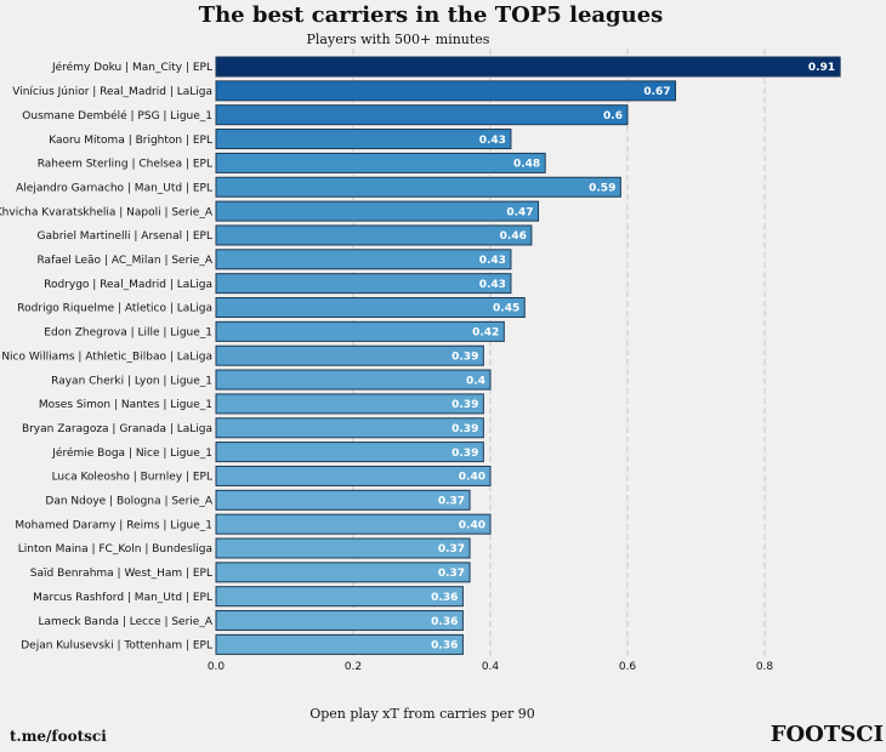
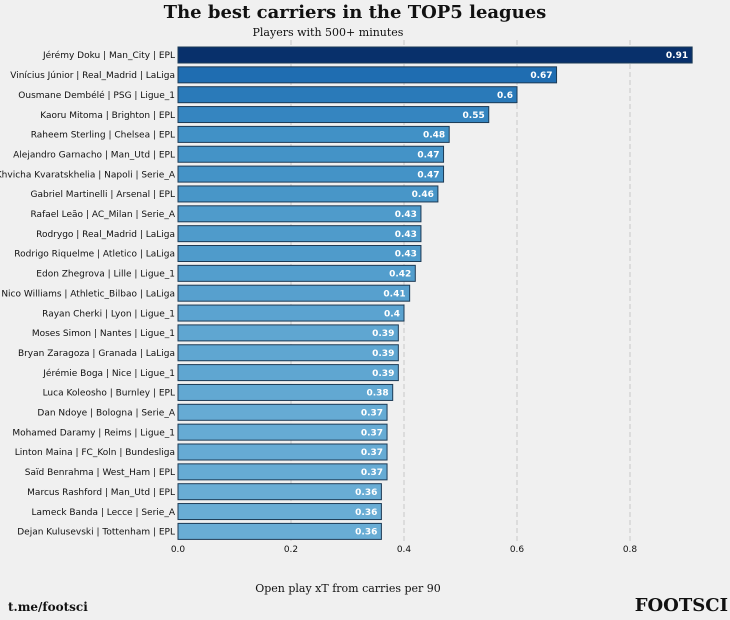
Kaoru Mitoma | Brighton | EPL: 0.43 -> 0.55
Alejandro Garnacho | Man_Utd | EPL: 0.59 -> 0.47
Rodrigo Riquelme | Atletico | LaLiga: 0.45 -> 0.43
Nico Williams | Athletic_Bilbao | LaLiga: 0.39 -> 0.41
Luca Koleosho | Burnley | EPL: 0.40 -> 0.38
Mohamed Daramy | Reims | Ligue_1: 0.40 -> 0.37
